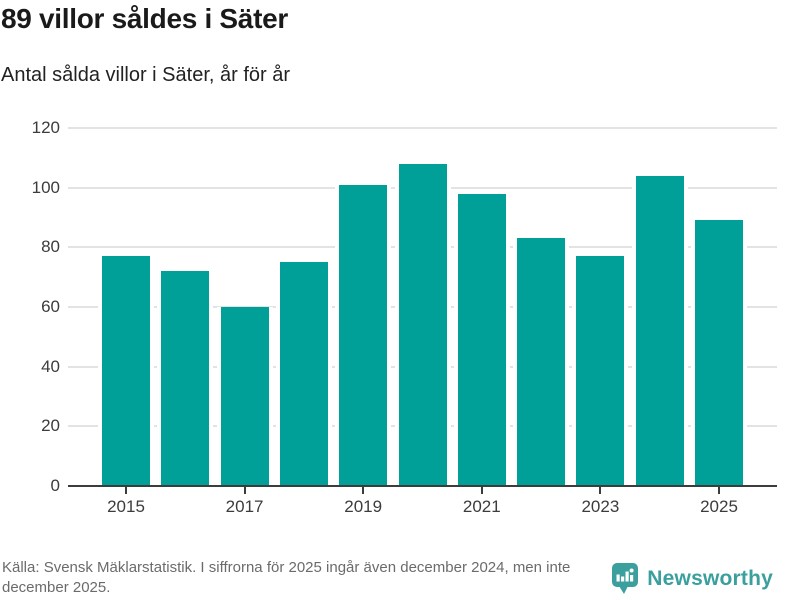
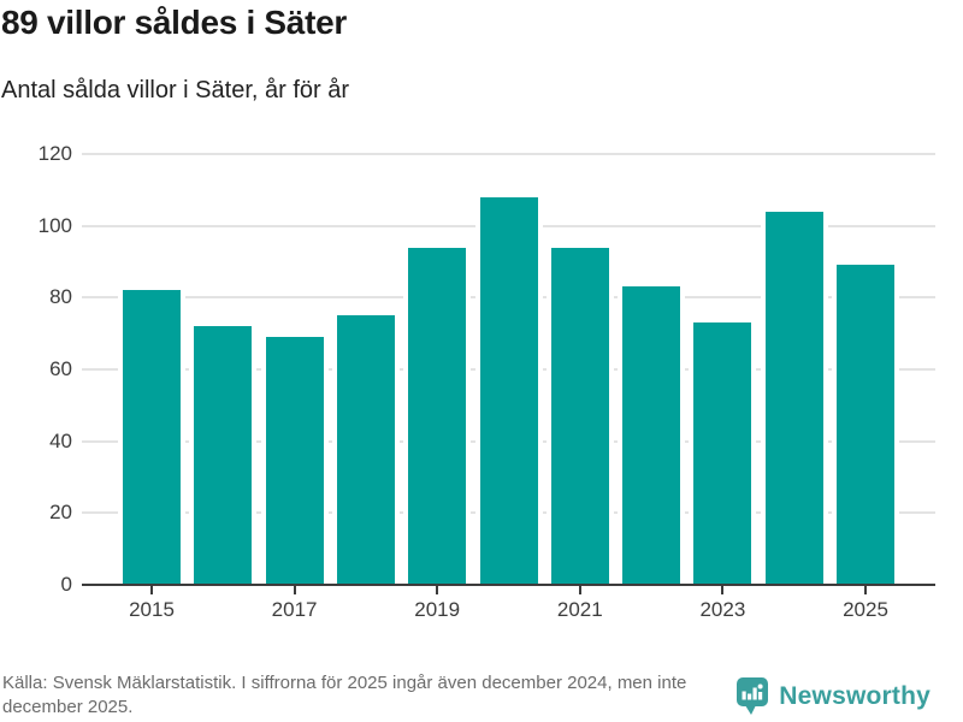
2015: 77 -> 82
2017: 60 -> 69
2019: 101 -> 94
2021: 98 -> 94
2023: 77 -> 73
